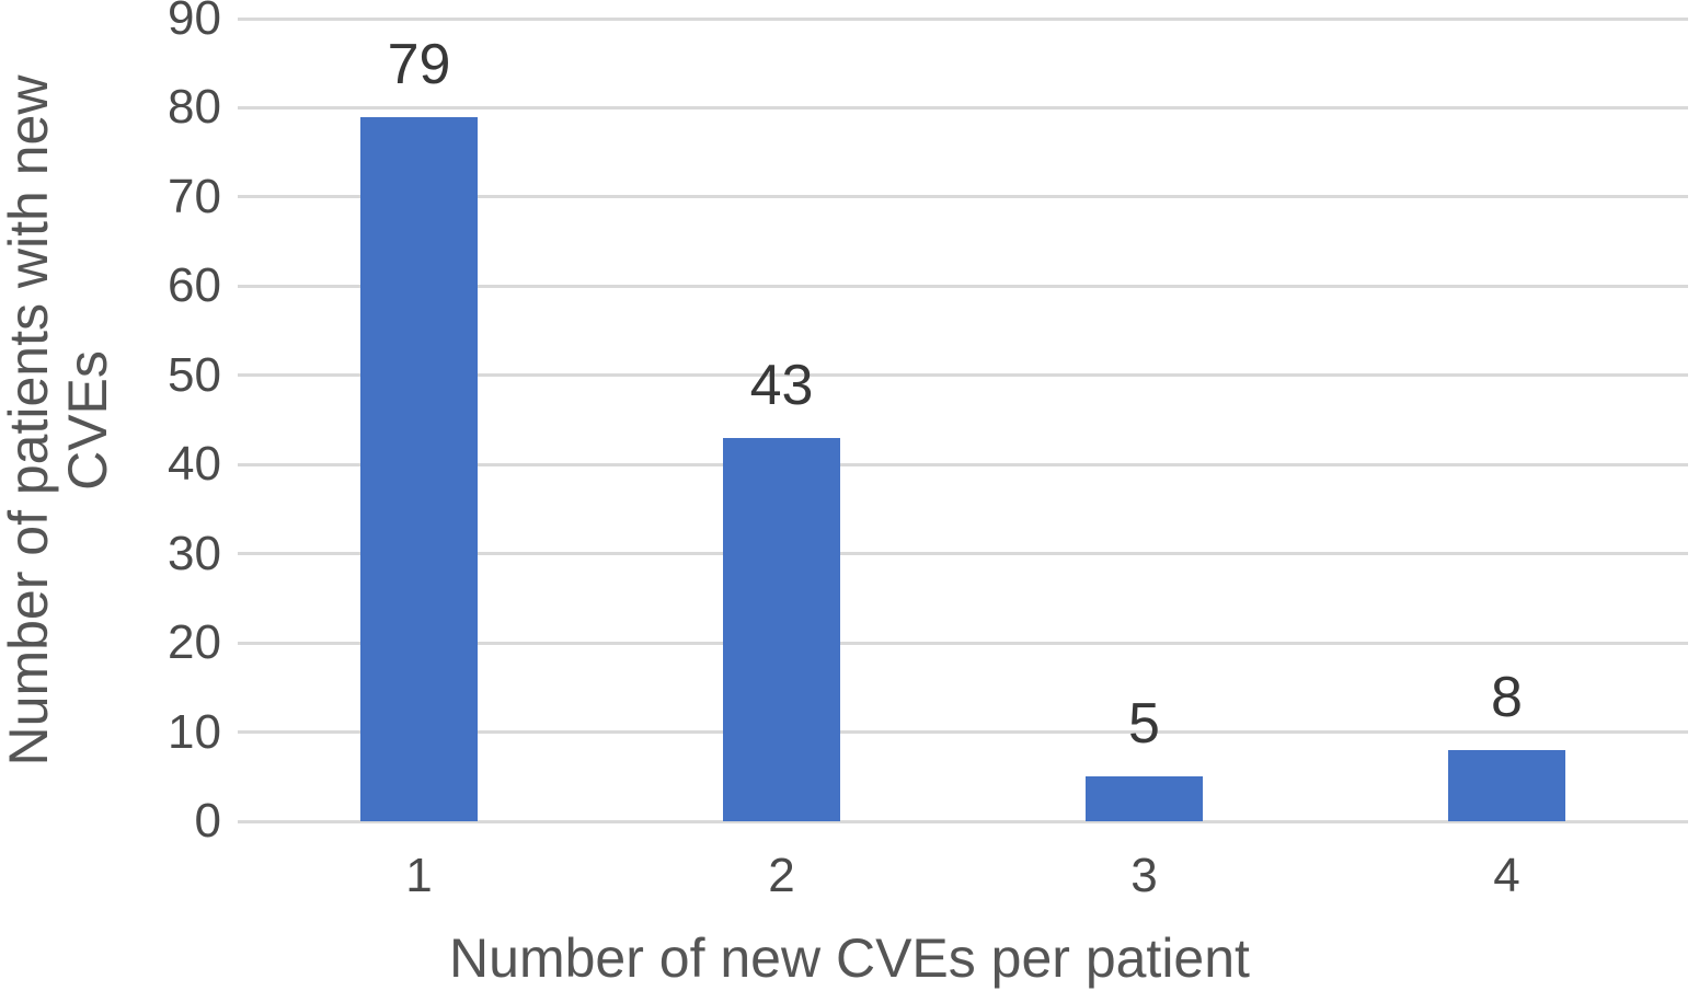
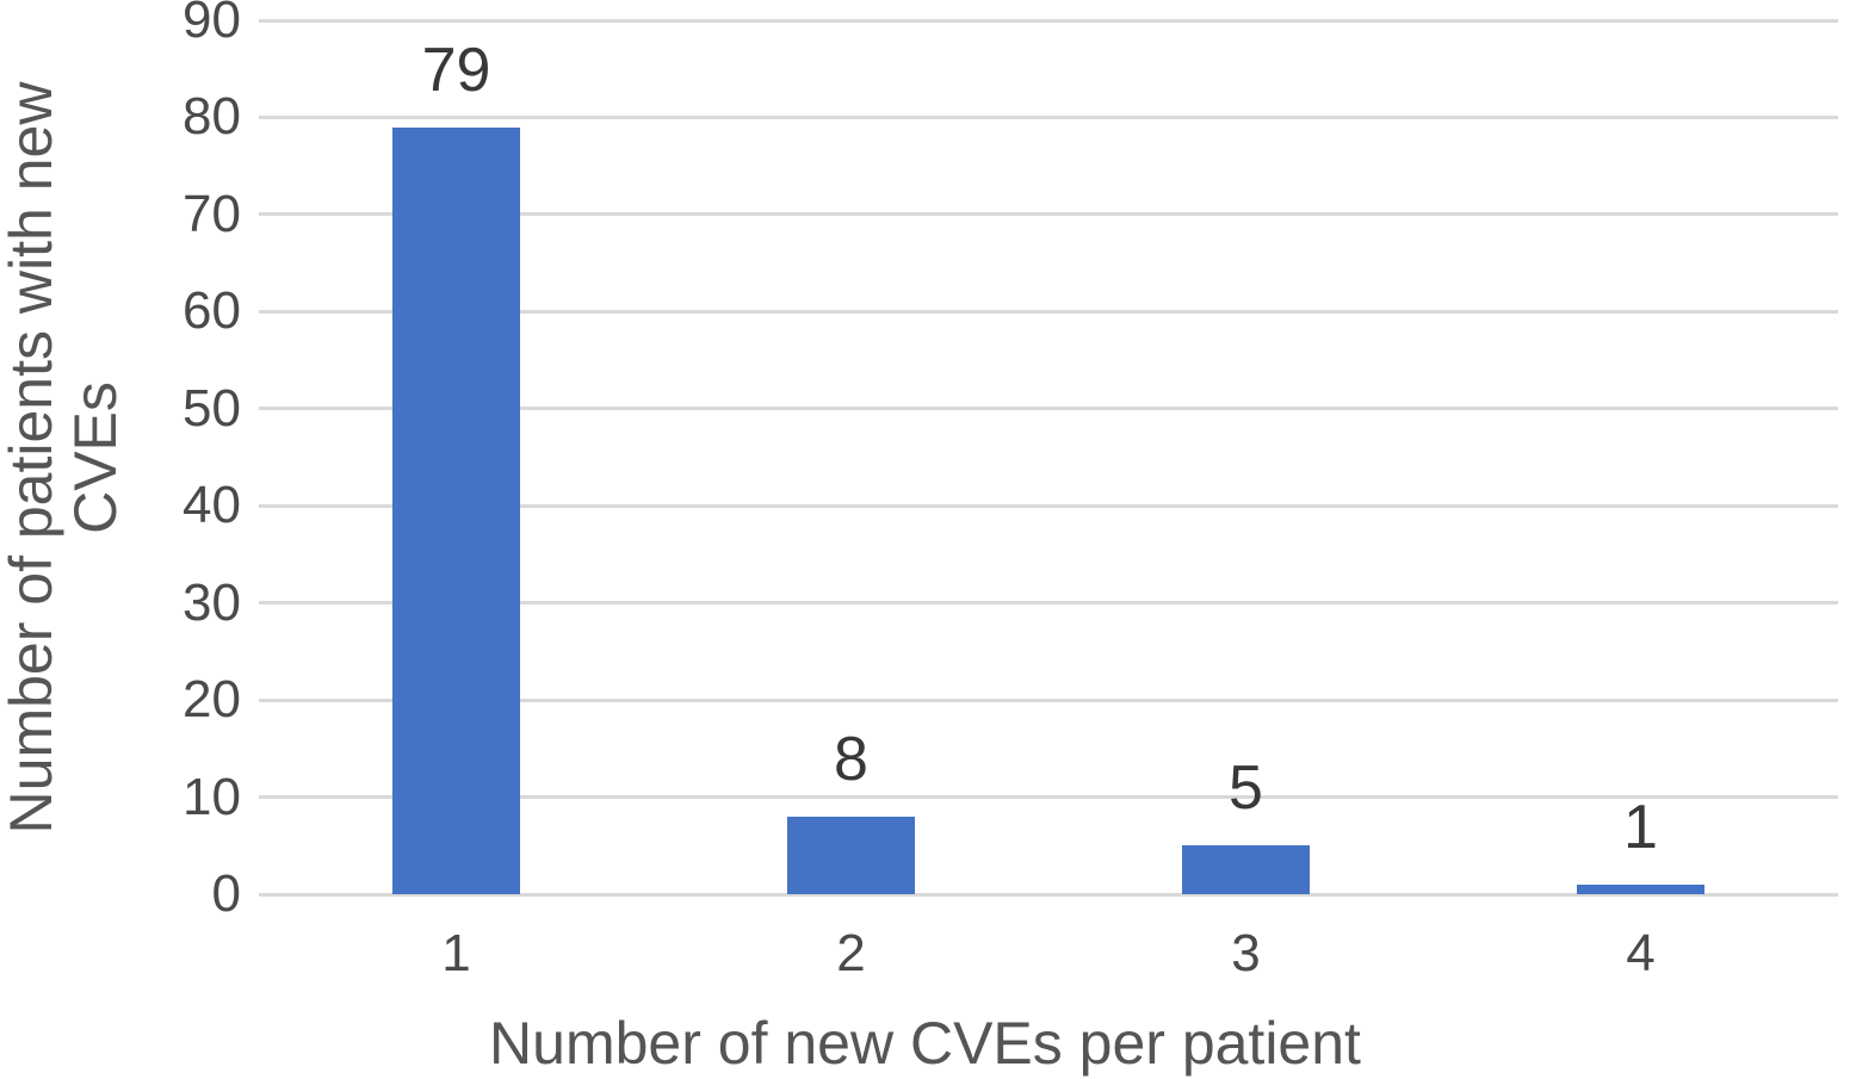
2: 43 -> 8
4: 8 -> 1
